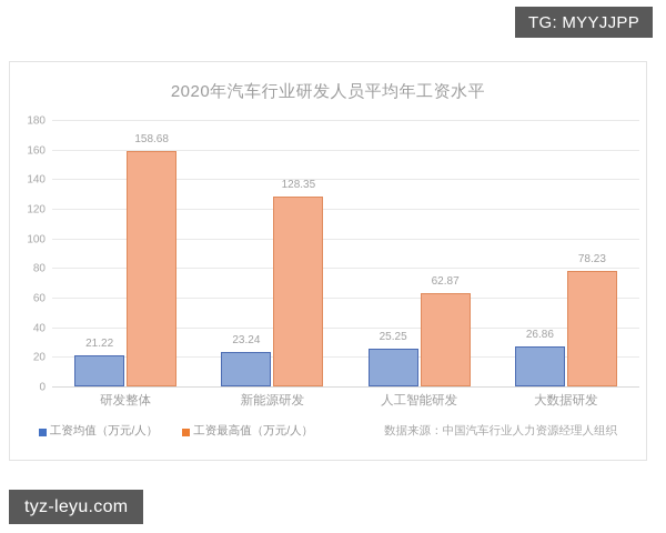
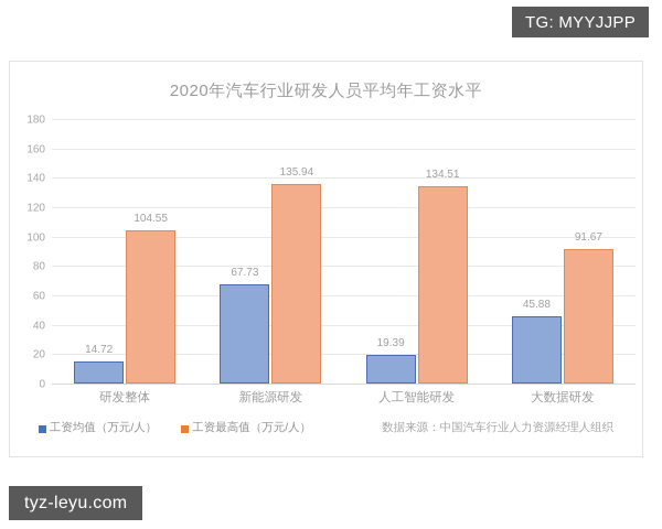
工资均值（万元/人）/研发整体: 21.22 -> 14.72
工资最高值（万元/人）/研发整体: 158.68 -> 104.55
工资均值（万元/人）/新能源研发: 23.24 -> 67.73
工资最高值（万元/人）/新能源研发: 128.35 -> 135.94
工资均值（万元/人）/人工智能研发: 25.25 -> 19.39
工资最高值（万元/人）/人工智能研发: 62.87 -> 134.51
工资均值（万元/人）/大数据研发: 26.86 -> 45.88
工资最高值（万元/人）/大数据研发: 78.23 -> 91.67
